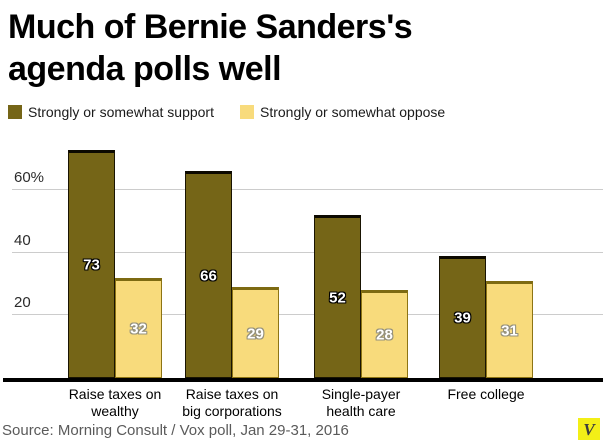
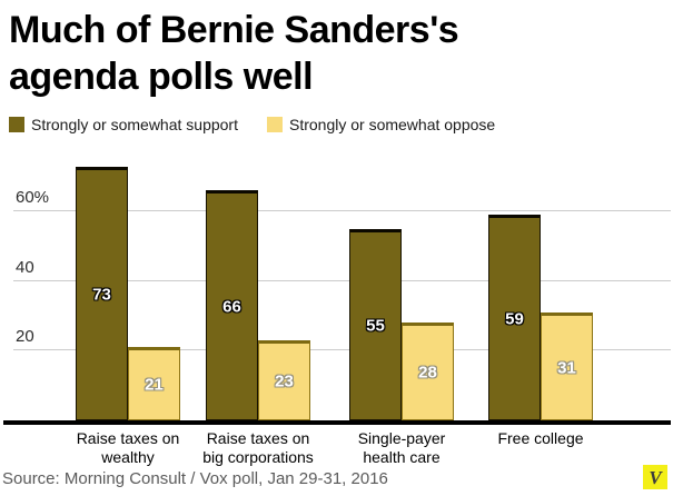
Strongly or somewhat oppose/Raise taxes on wealthy: 32 -> 21
Strongly or somewhat oppose/Raise taxes on big corporations: 29 -> 23
Strongly or somewhat support/Single-payer health care: 52 -> 55
Strongly or somewhat support/Free college: 39 -> 59
